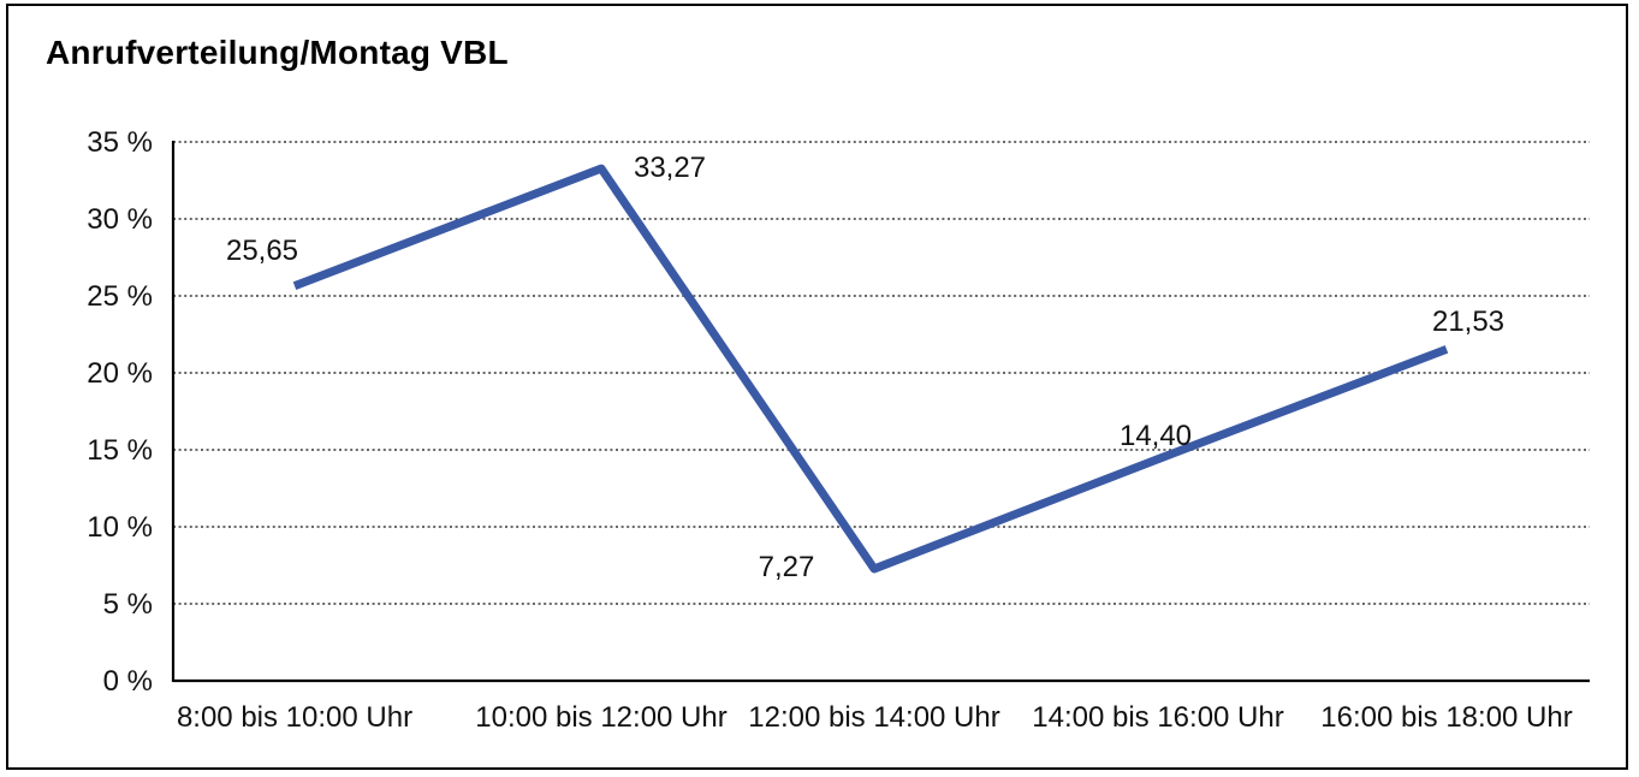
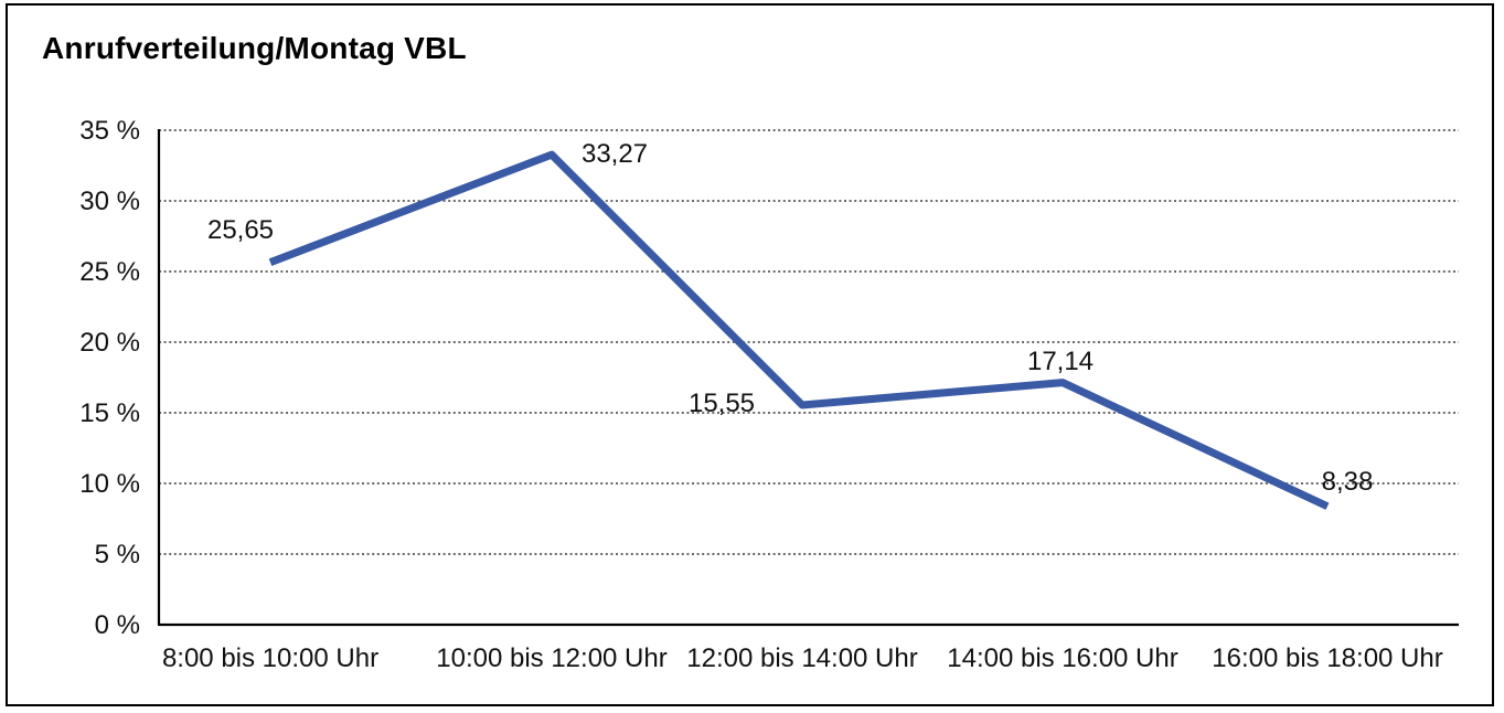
12:00 bis 14:00 Uhr: 7,27 -> 15,55
14:00 bis 16:00 Uhr: 14,40 -> 17,14
16:00 bis 18:00 Uhr: 21,53 -> 8,38
